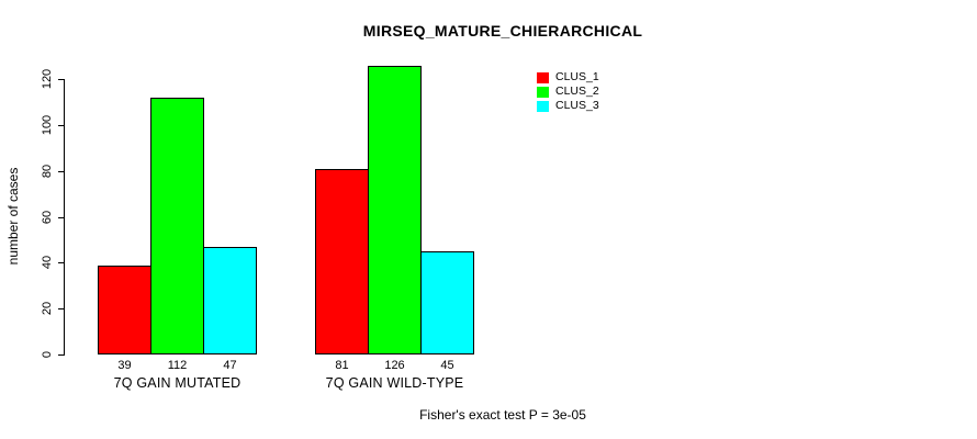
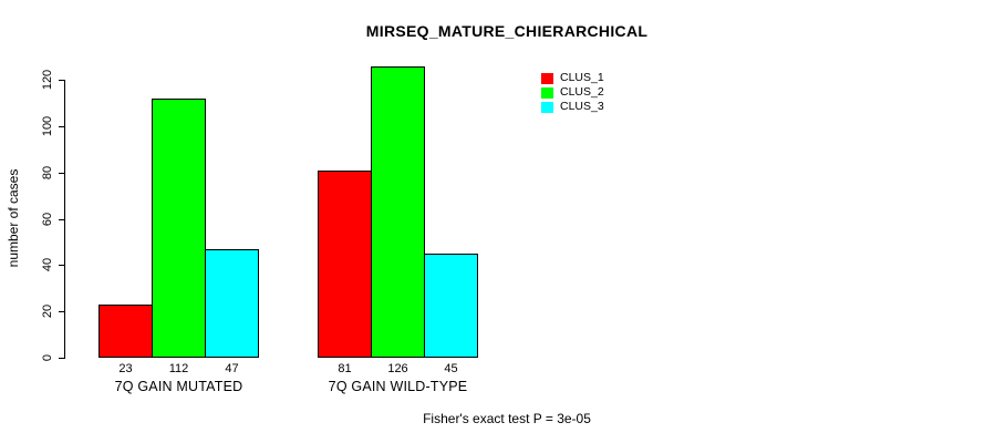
CLUS_1/7Q GAIN MUTATED: 39 -> 23
